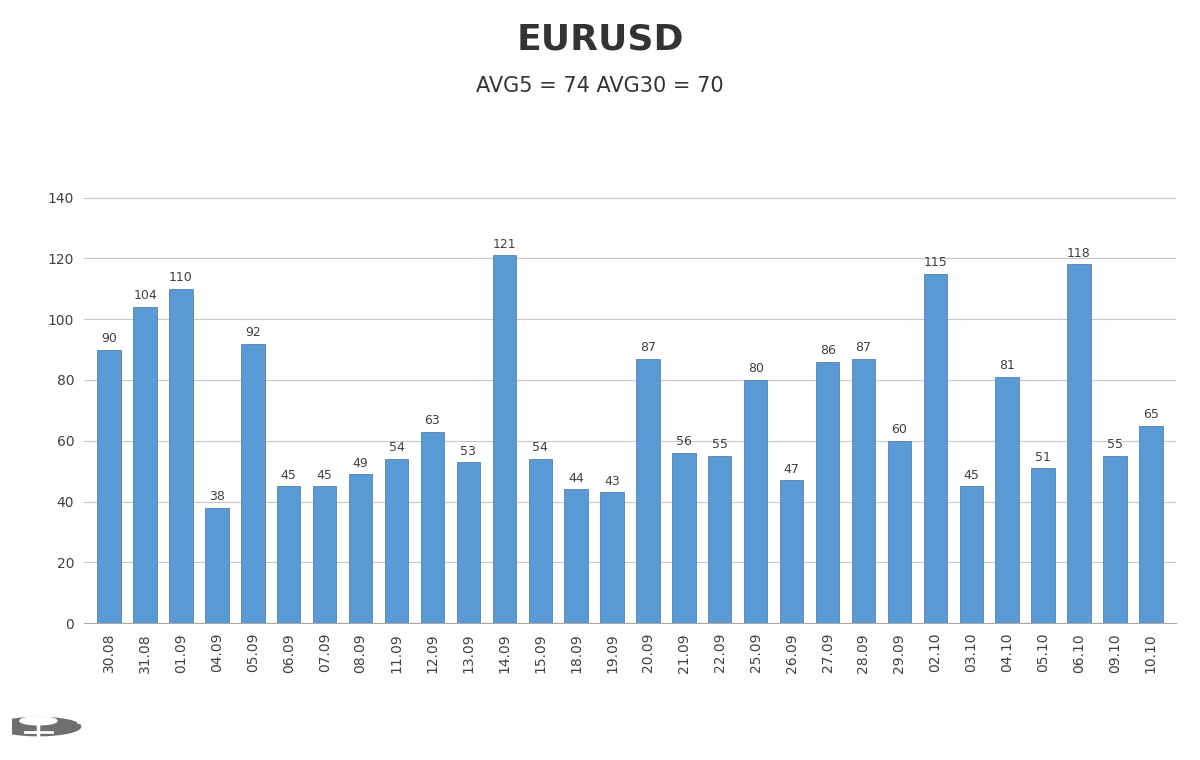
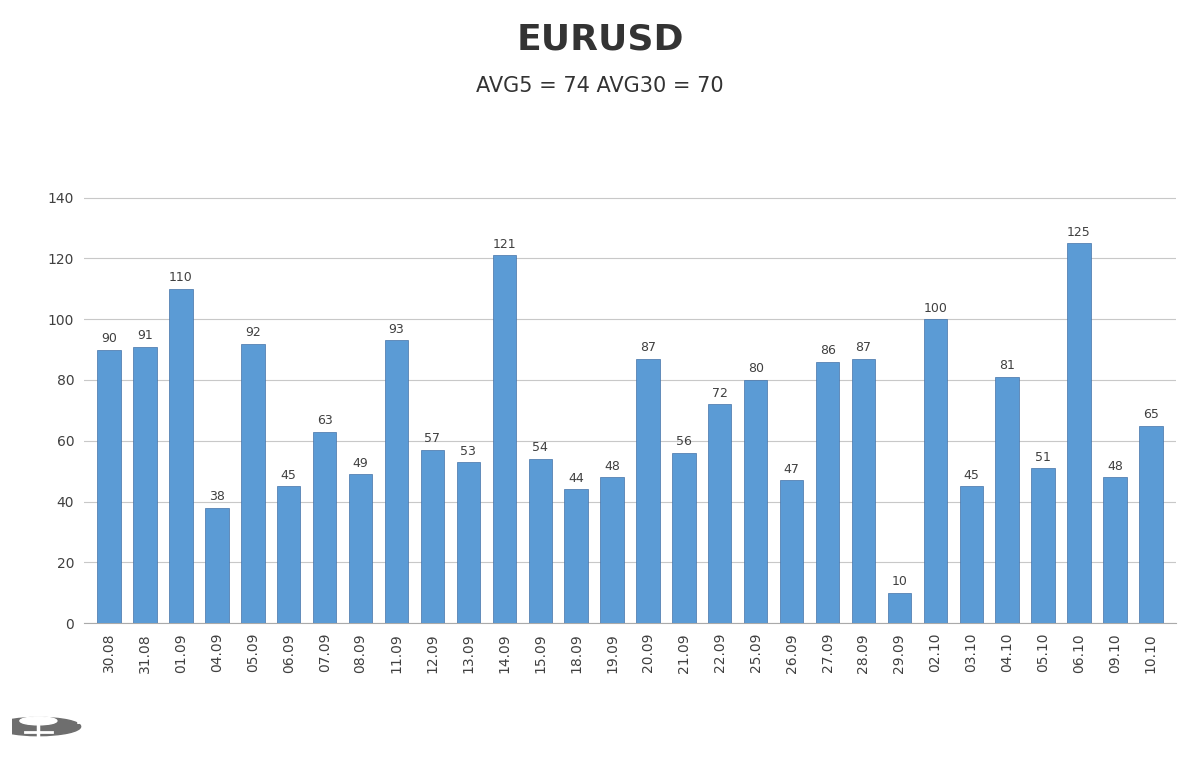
31.08: 104 -> 91
07.09: 45 -> 63
11.09: 54 -> 93
12.09: 63 -> 57
19.09: 43 -> 48
22.09: 55 -> 72
29.09: 60 -> 10
02.10: 115 -> 100
06.10: 118 -> 125
09.10: 55 -> 48
